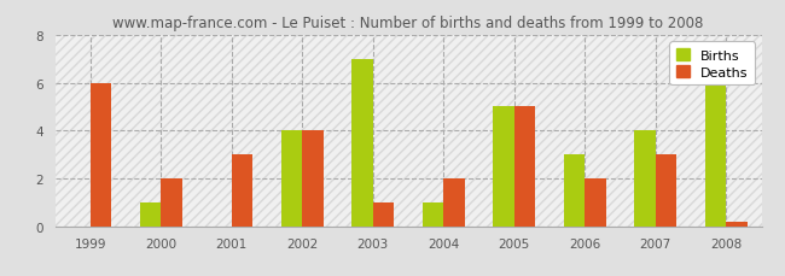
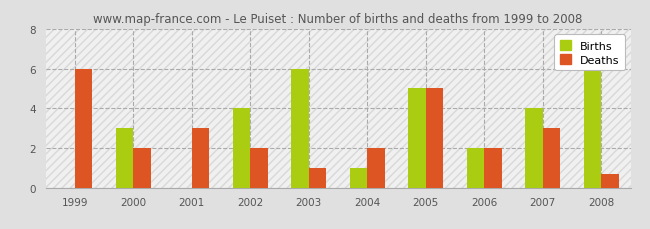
Births/2000: 1 -> 3
Deaths/2002: 4.0 -> 2.0
Births/2003: 7 -> 6
Births/2006: 3 -> 2
Deaths/2008: 0.2 -> 0.7
